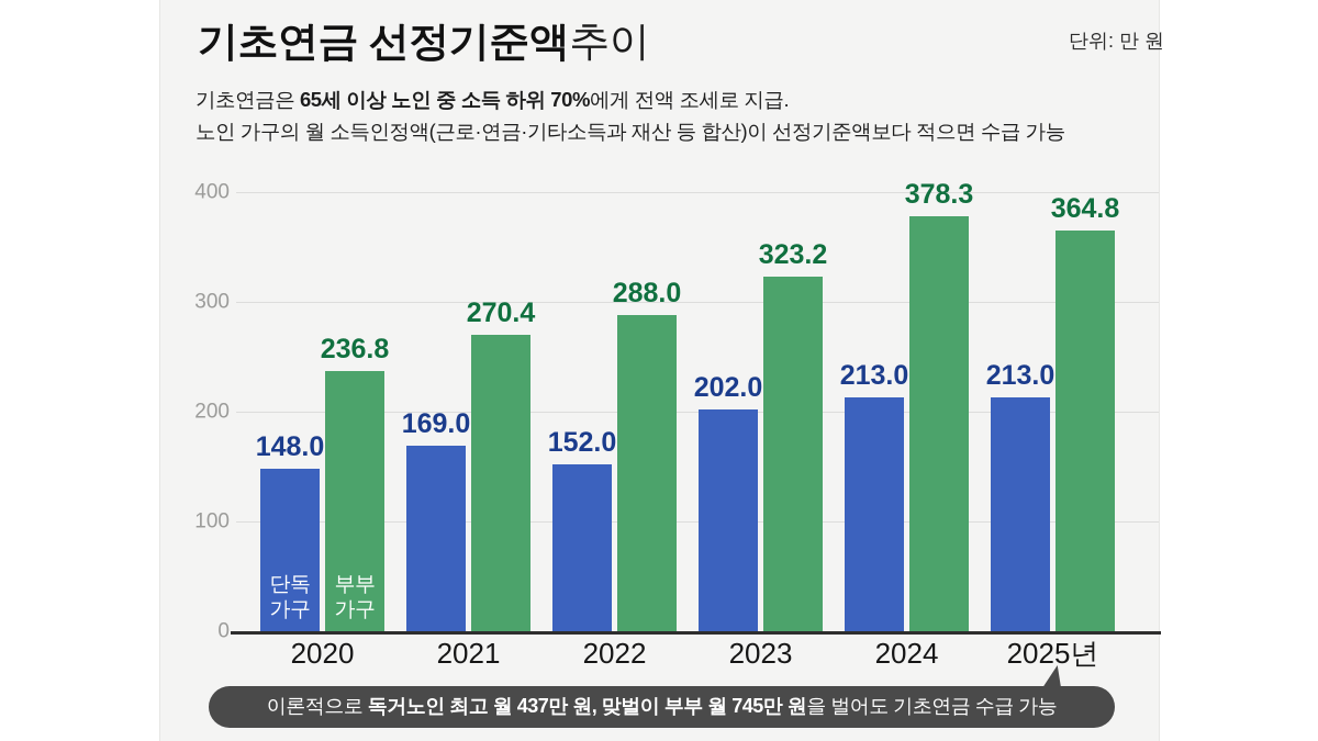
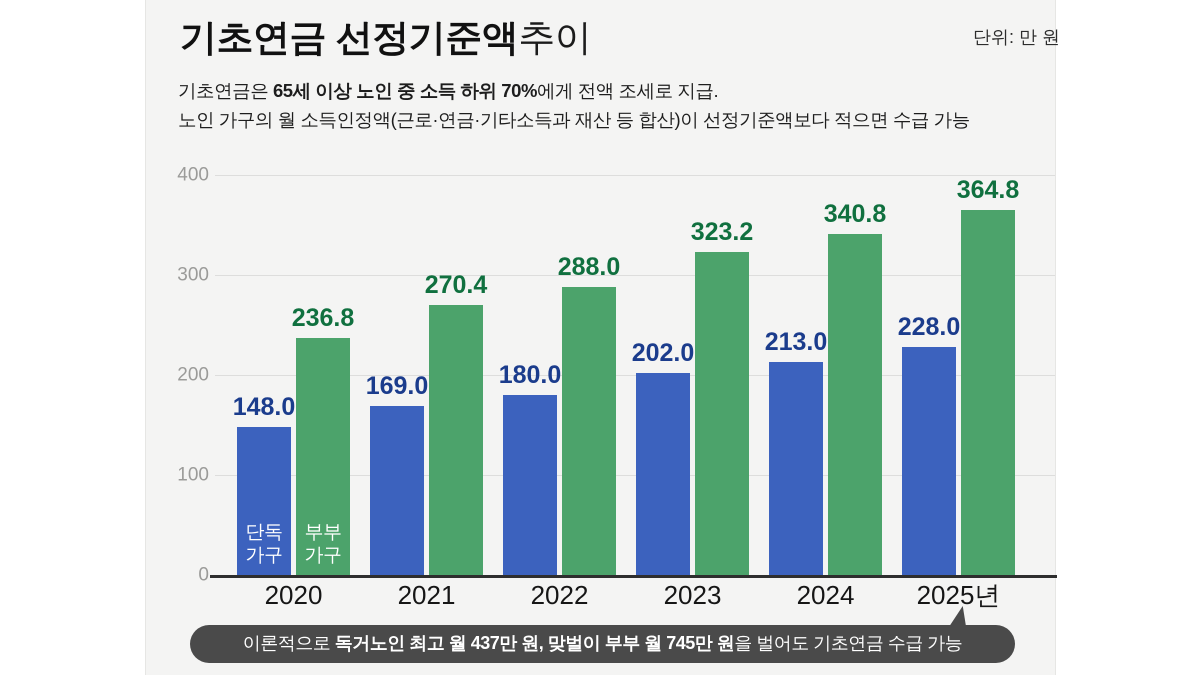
단독가구/2022: 152.0 -> 180.0
부부가구/2024: 378.3 -> 340.8
단독가구/2025년: 213.0 -> 228.0
